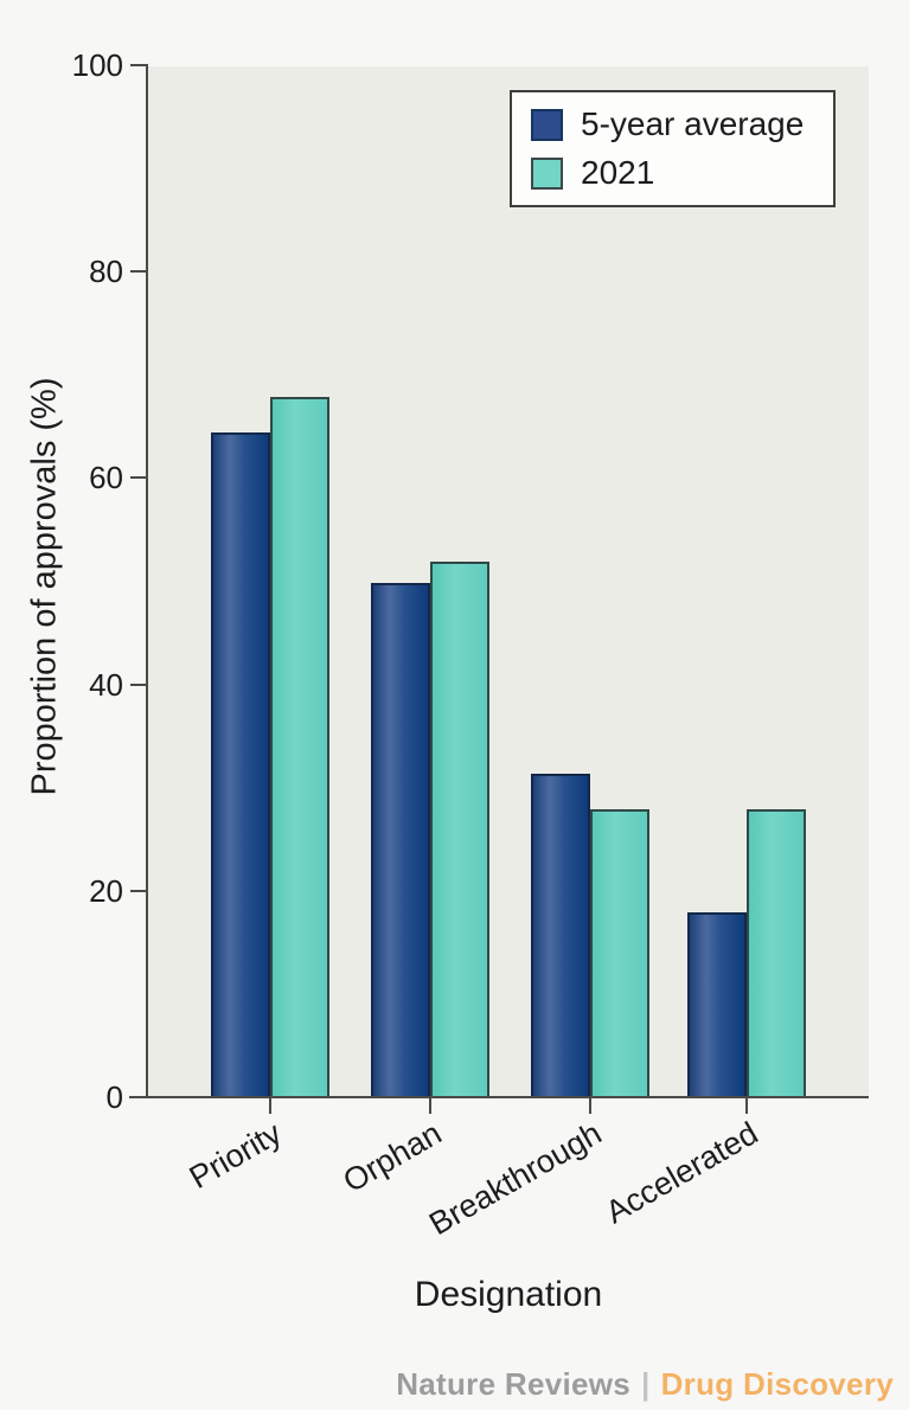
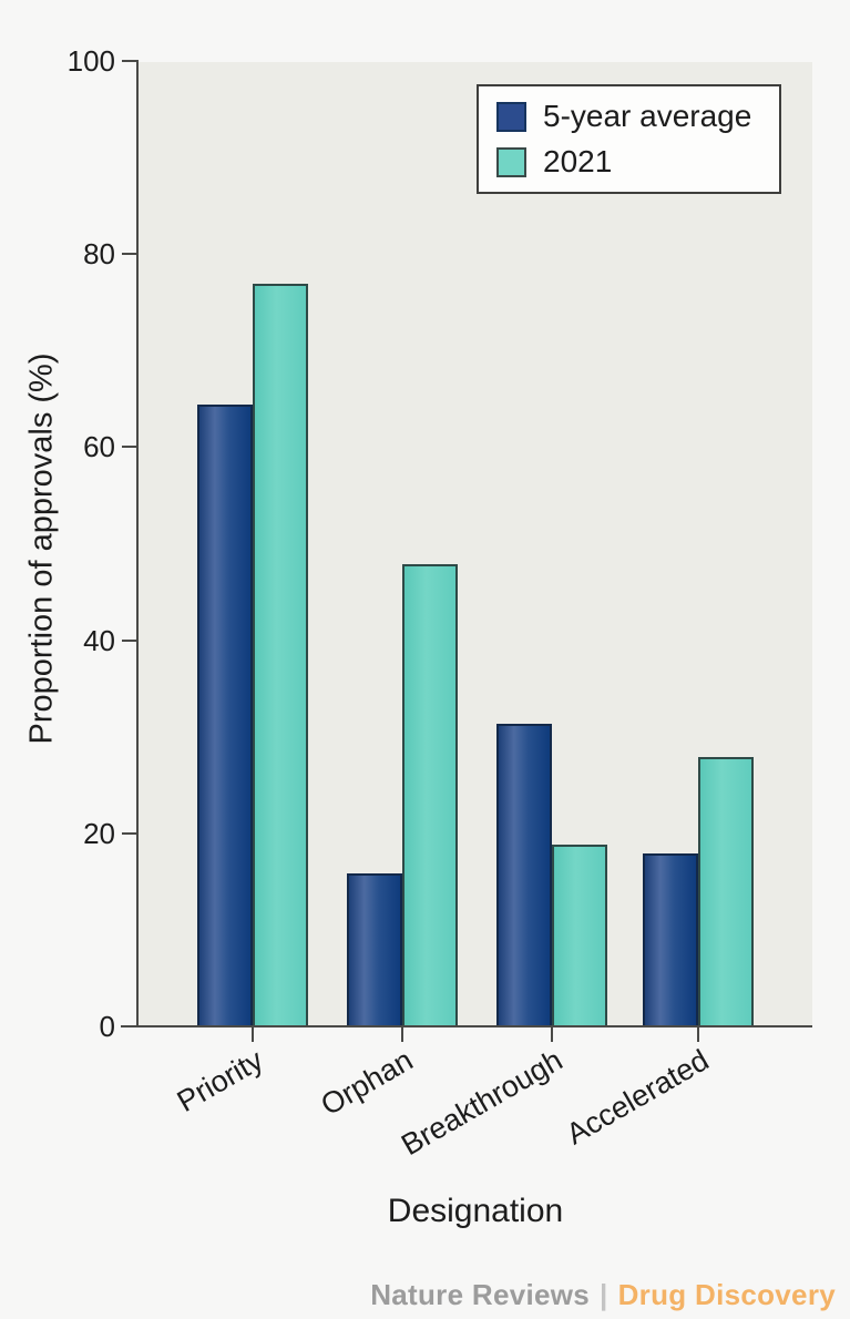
2021/Priority: 68 -> 77
5-year average/Orphan: 50 -> 16
2021/Orphan: 52 -> 48
2021/Breakthrough: 28 -> 19
